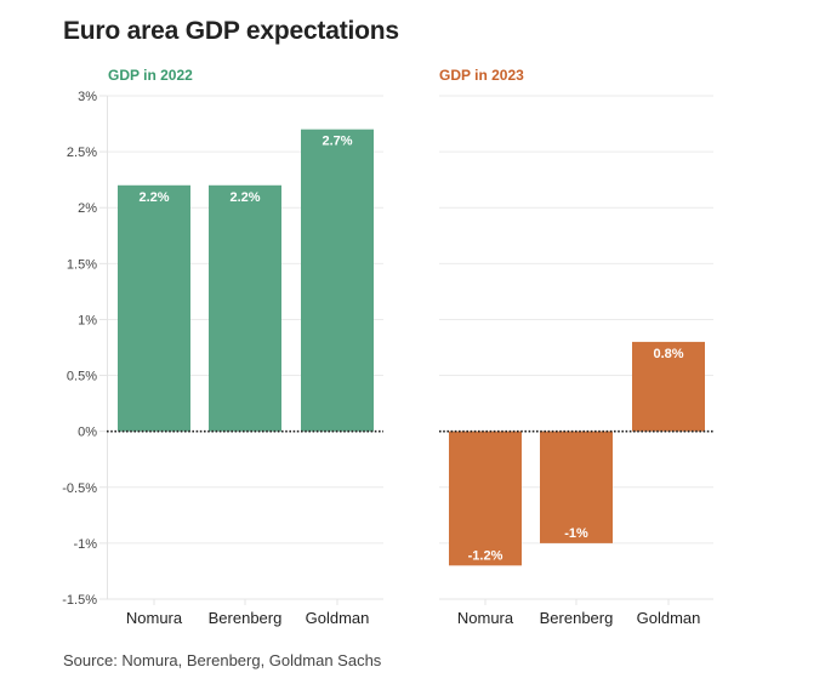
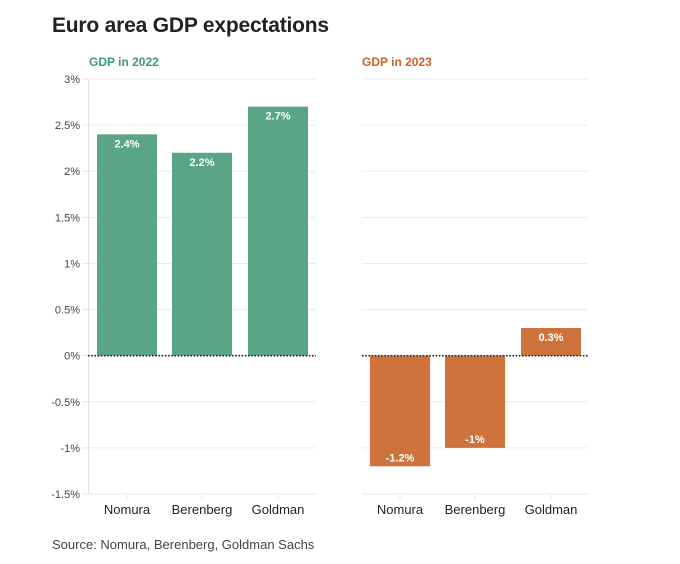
GDP in 2022/Nomura: 2.2% -> 2.4%
GDP in 2023/Goldman: 0.8% -> 0.3%
